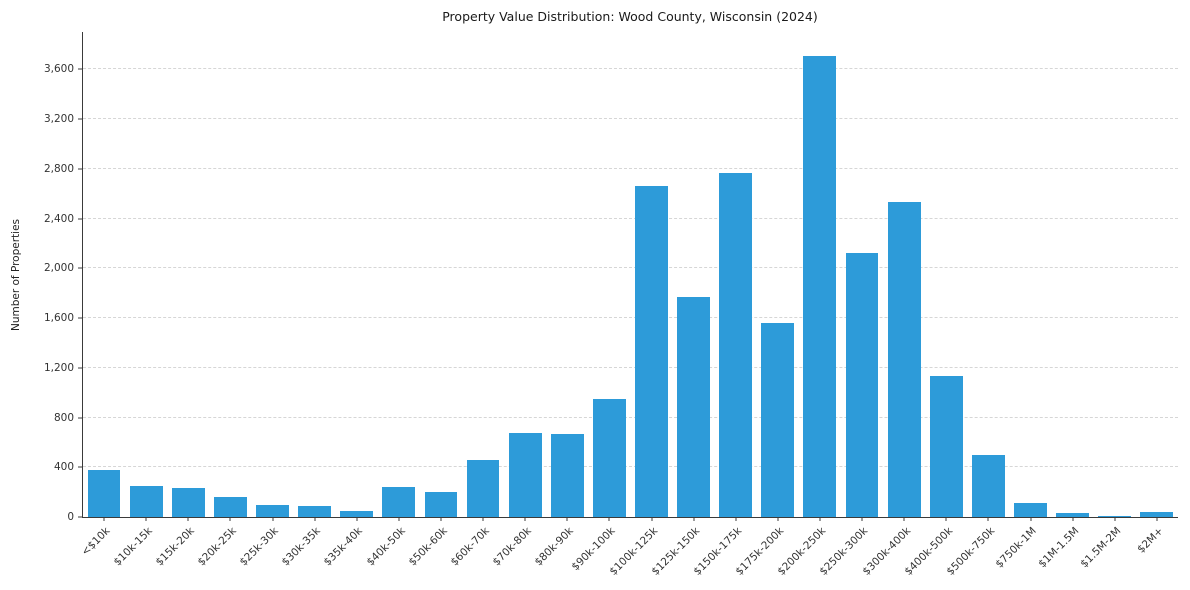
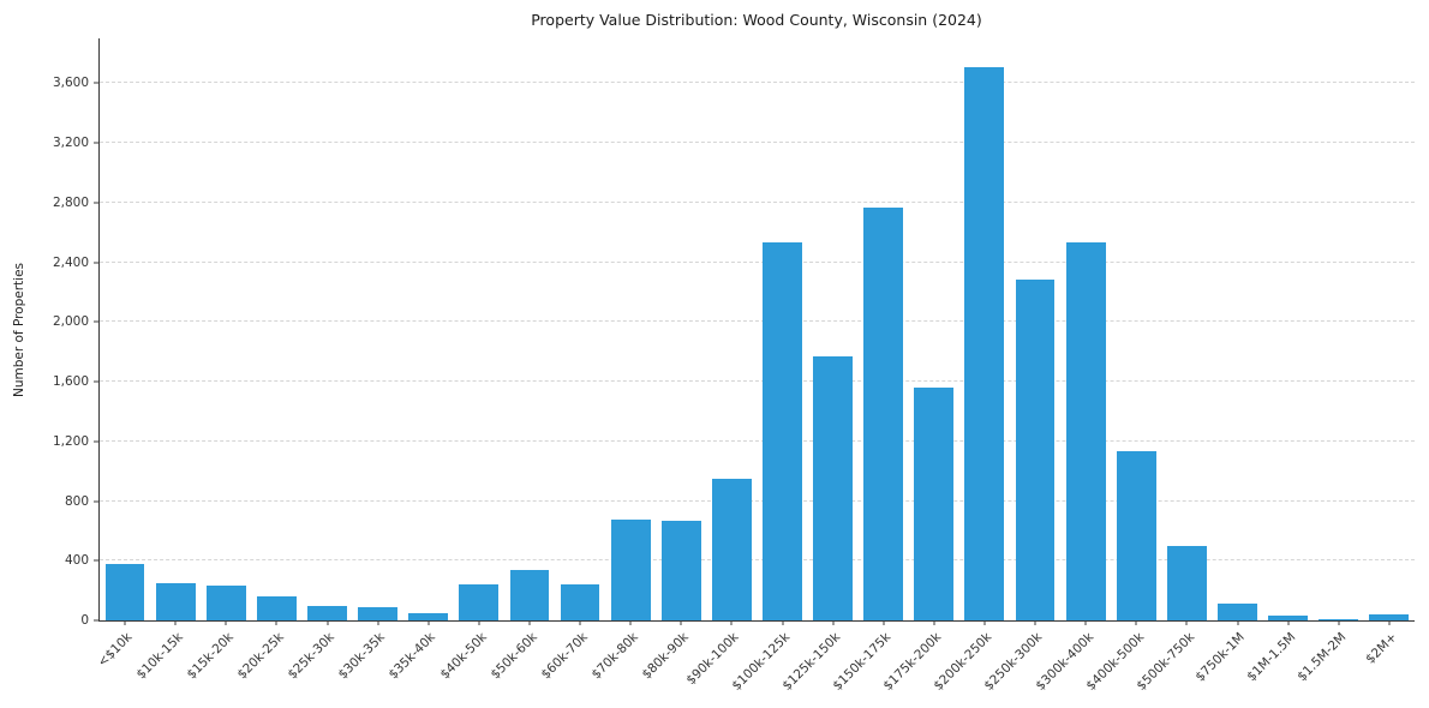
$50k-60k: 200 -> 340
$60k-70k: 460 -> 240
$100k-125k: 2660 -> 2530
$250k-300k: 2120 -> 2280
